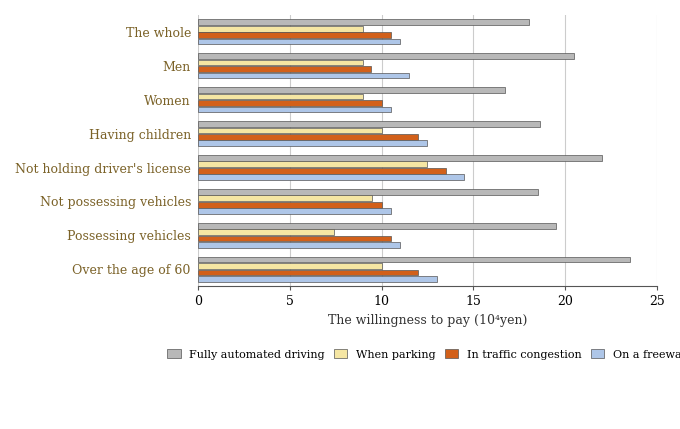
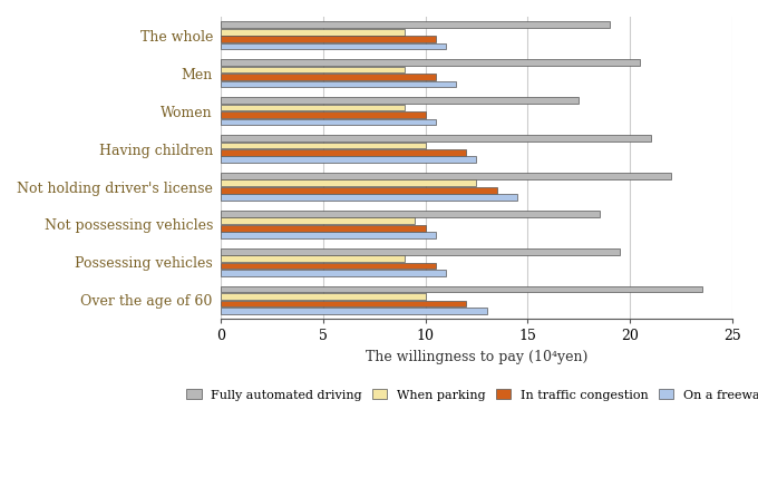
Fully automated driving/The whole: 18.0 -> 19.0
In traffic congestion/Men: 9.4 -> 10.5
Fully automated driving/Women: 16.7 -> 17.5
Fully automated driving/Having children: 18.6 -> 21.0
When parking/Possessing vehicles: 7.4 -> 9.0
